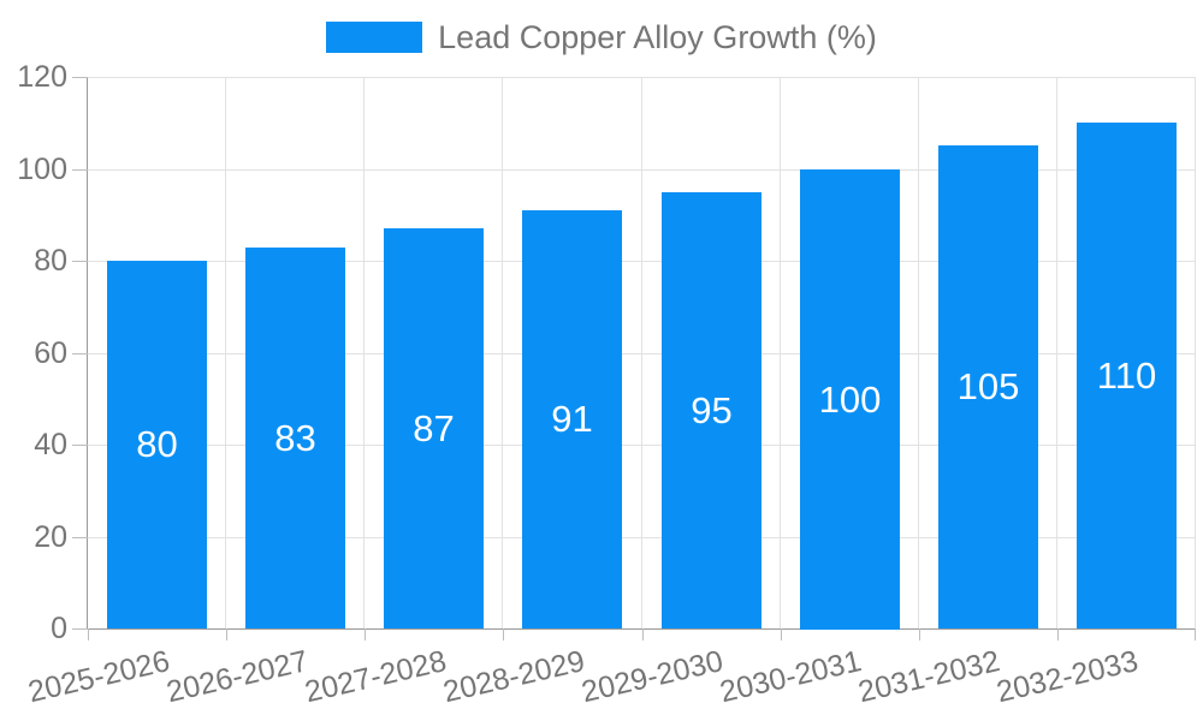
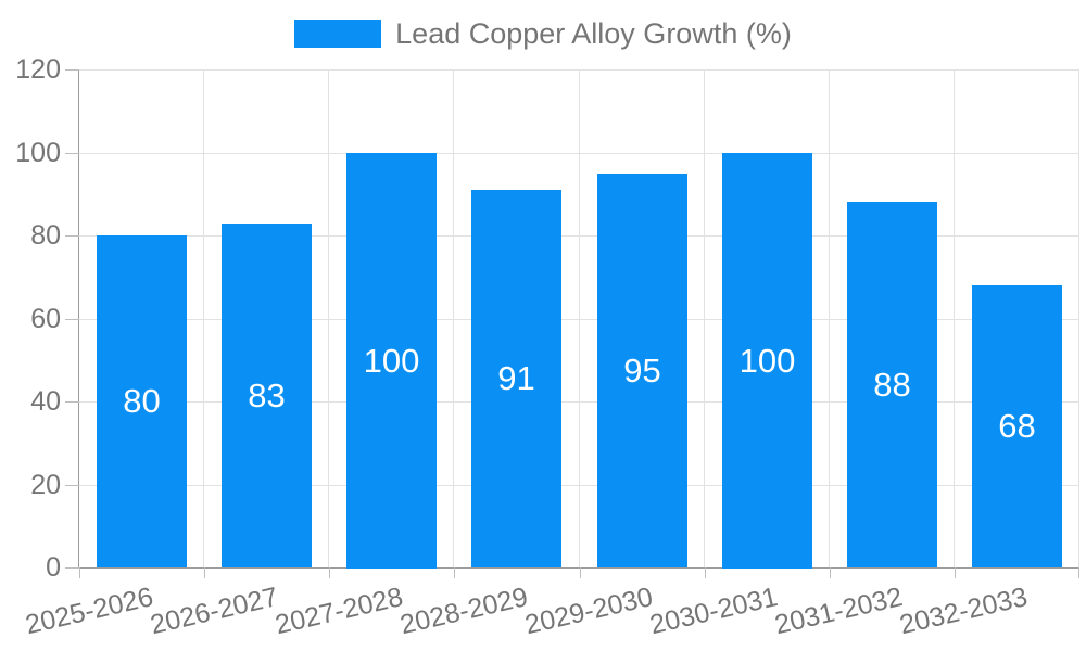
2027-2028: 87 -> 100
2031-2032: 105 -> 88
2032-2033: 110 -> 68
